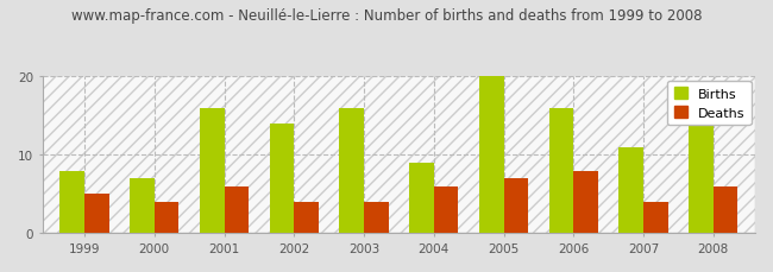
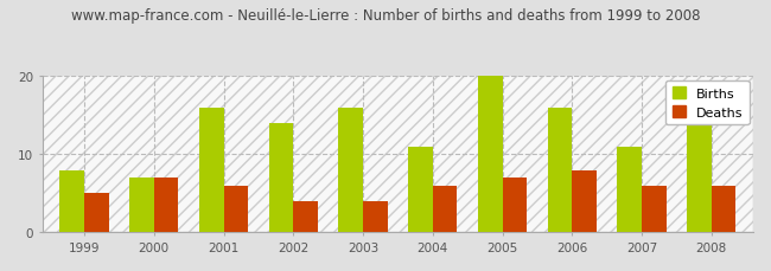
Deaths/2000: 4 -> 7
Births/2004: 9 -> 11
Deaths/2007: 4 -> 6
